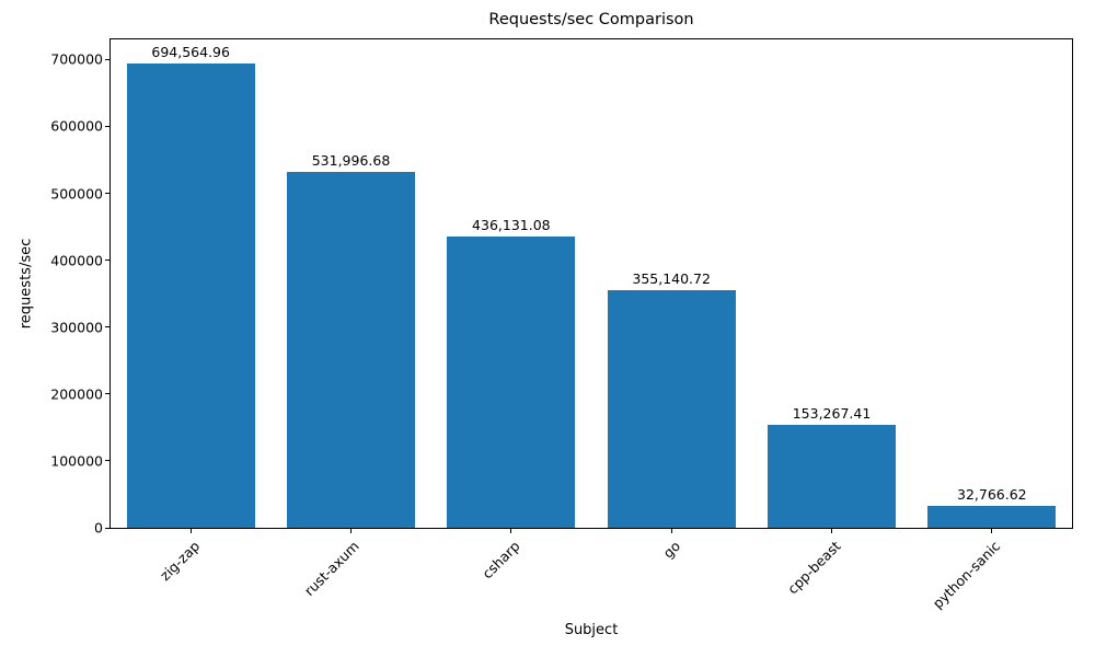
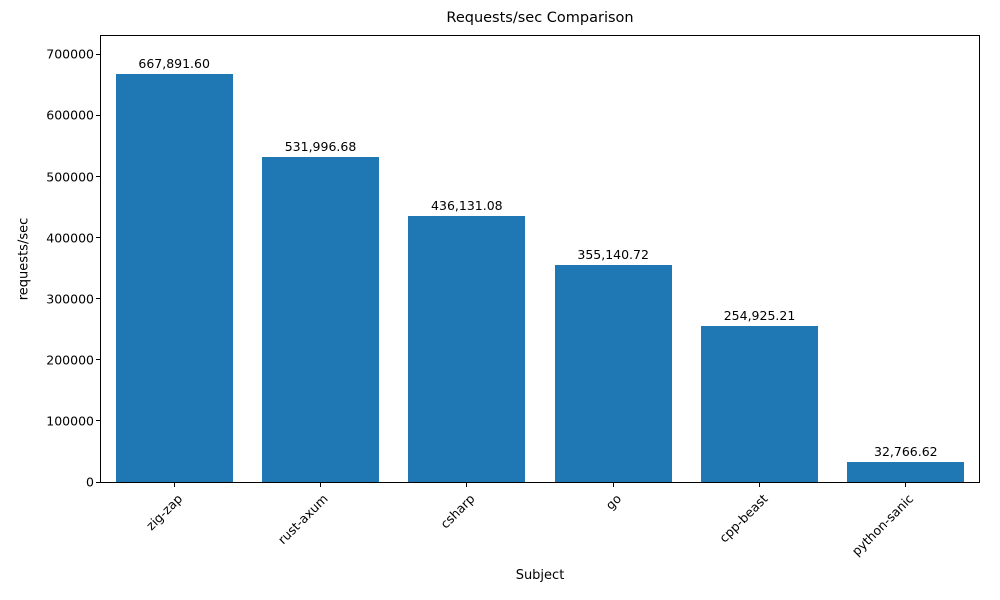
zig-zap: 694,564.96 -> 667,891.60
cpp-beast: 153,267.41 -> 254,925.21
